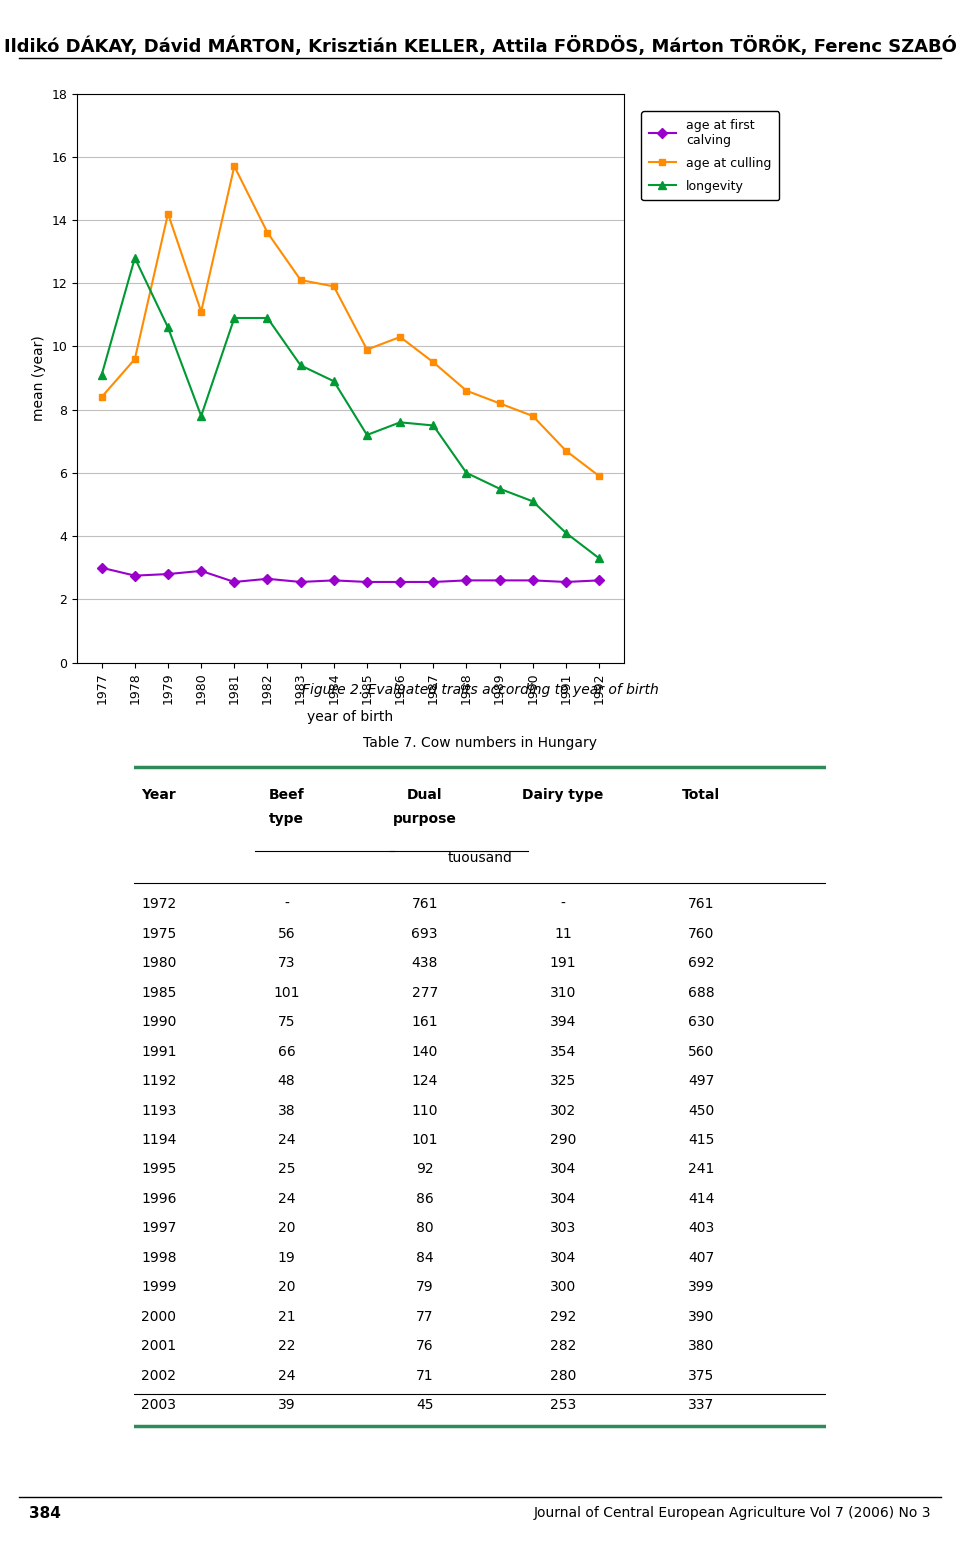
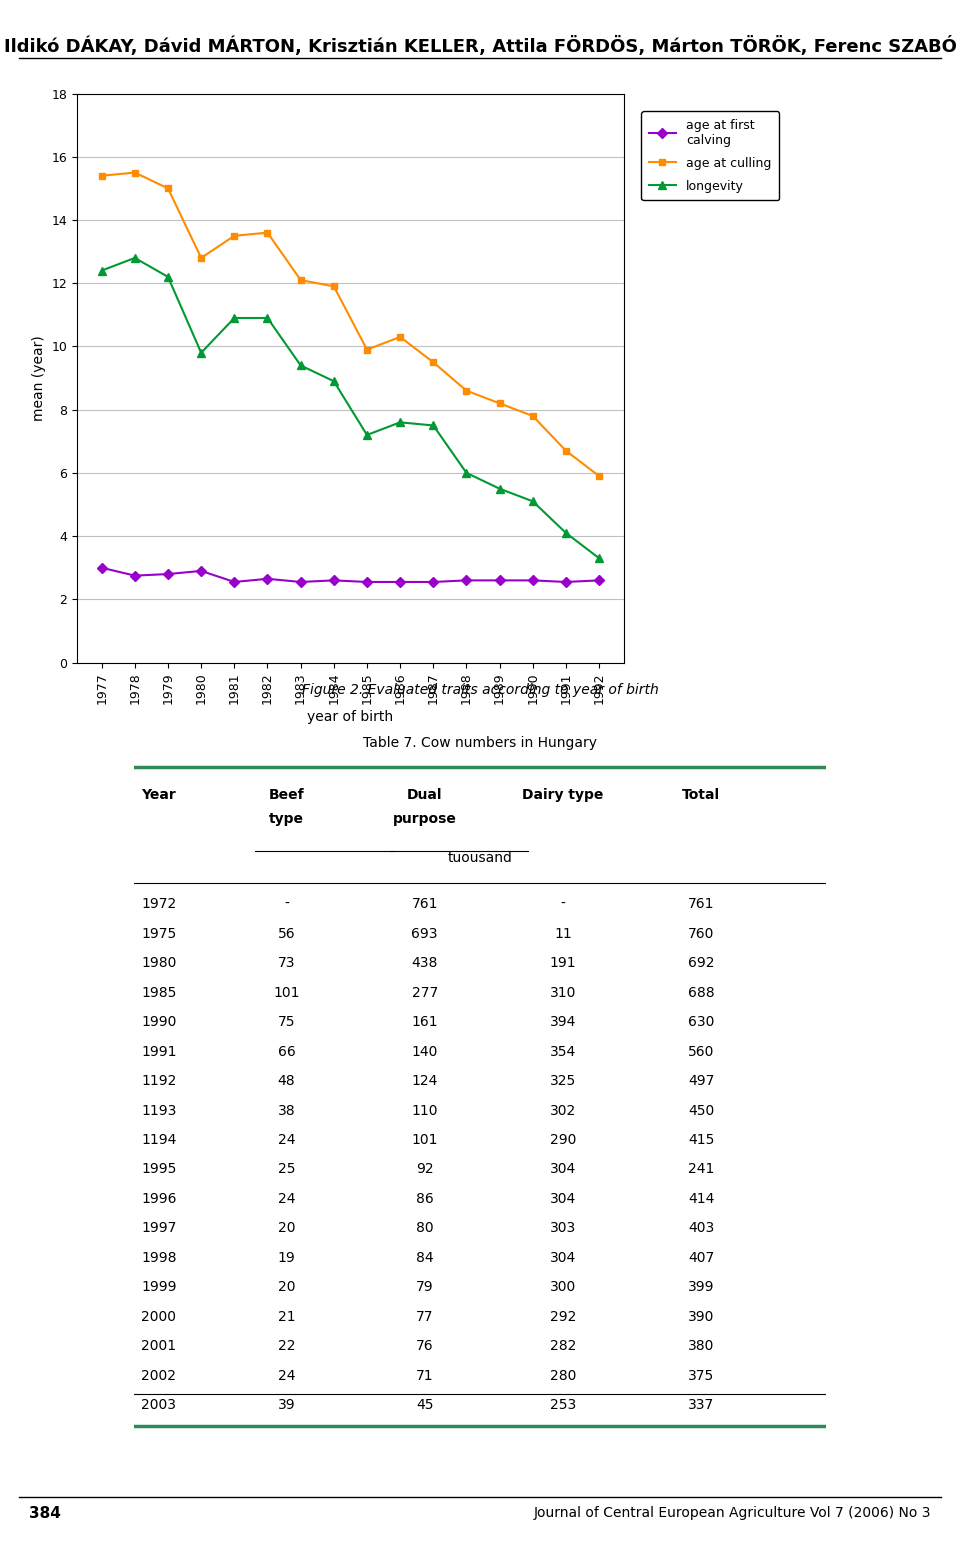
age at culling/1977: 8.4 -> 15.4
longevity/1977: 9.1 -> 12.4
age at culling/1978: 9.6 -> 15.5
age at culling/1979: 14.2 -> 15.0
longevity/1979: 10.6 -> 12.2
age at culling/1980: 11.1 -> 12.8
longevity/1980: 7.8 -> 9.8
age at culling/1981: 15.7 -> 13.5
